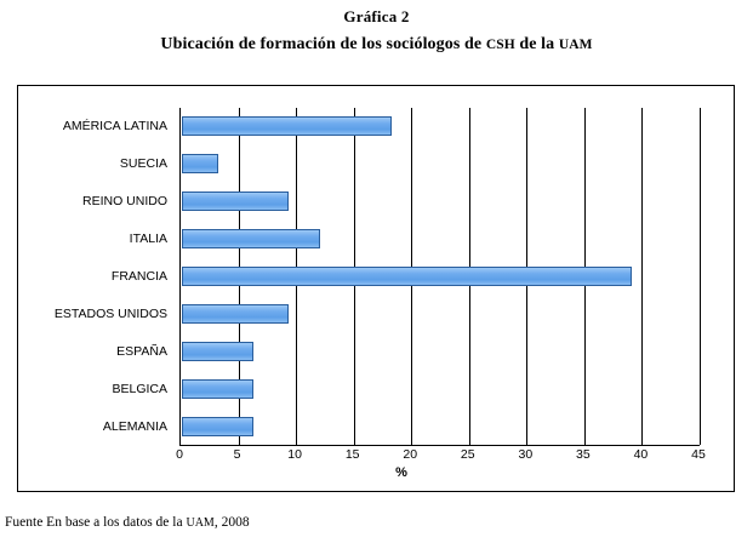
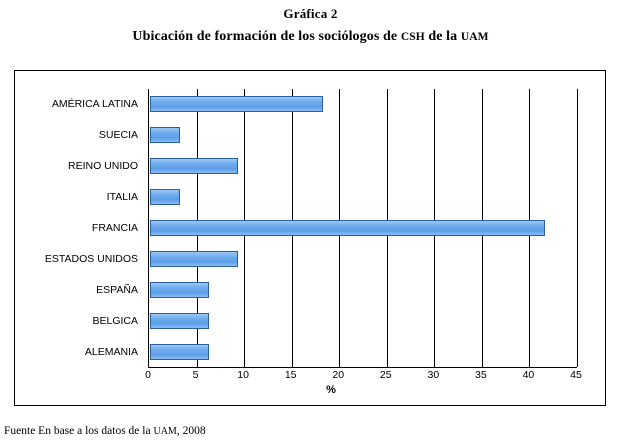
ITALIA: 12 -> 3
FRANCIA: 39 -> 42
